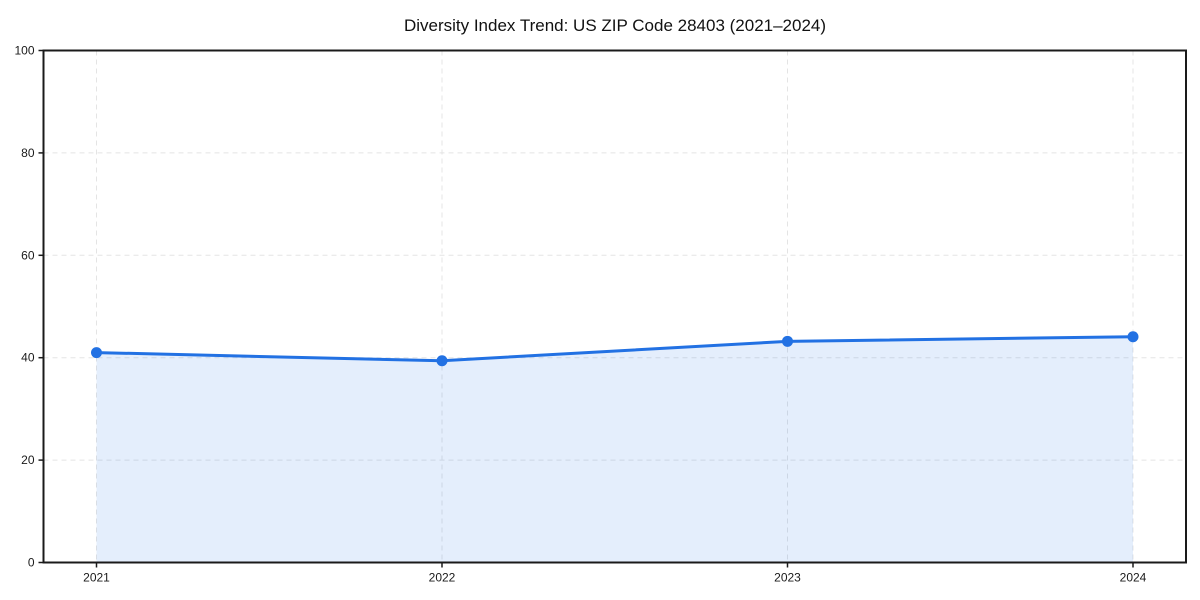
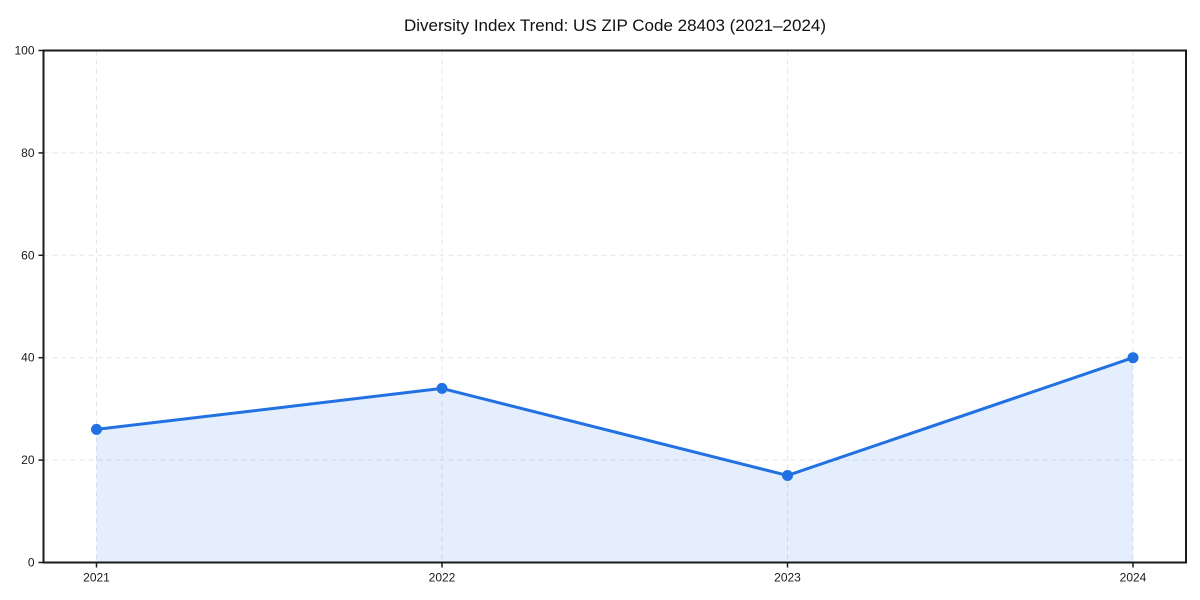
2021: 41 -> 26
2022: 39 -> 34
2023: 43 -> 17
2024: 44 -> 40
